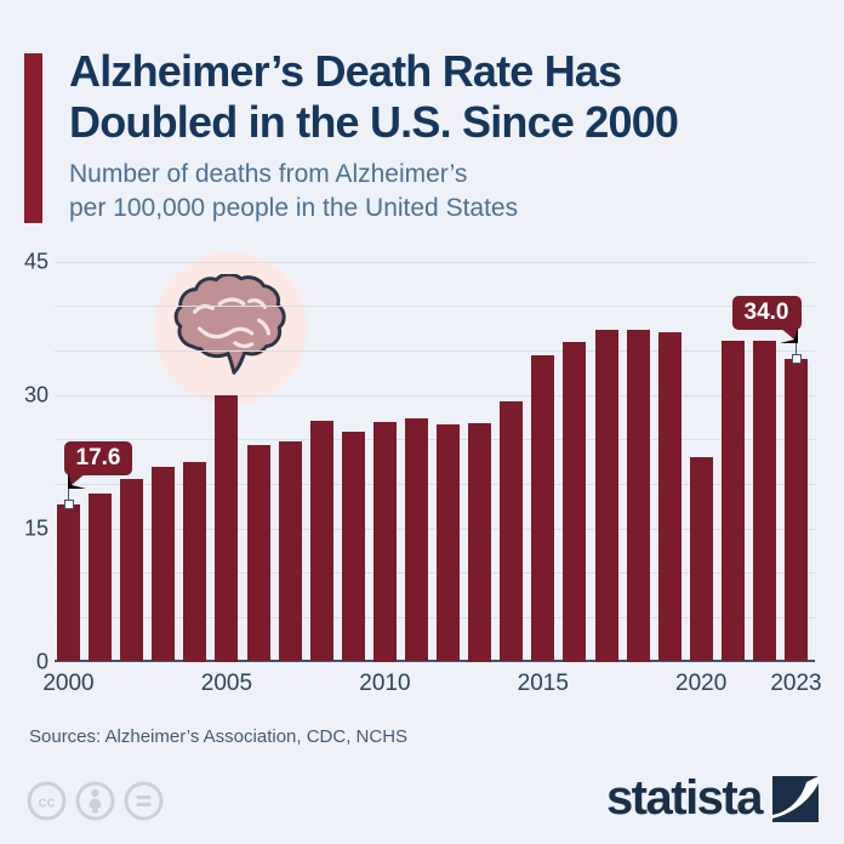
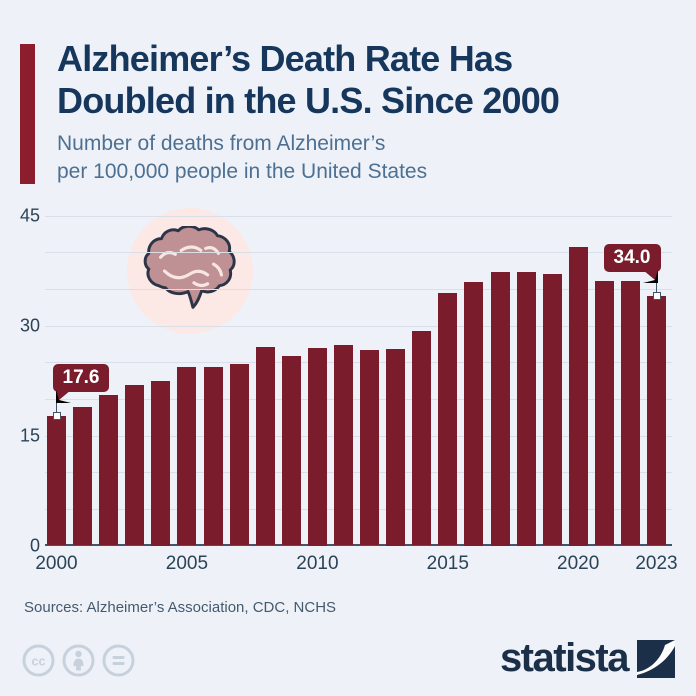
2005: 30 -> 24
2020: 23 -> 41
